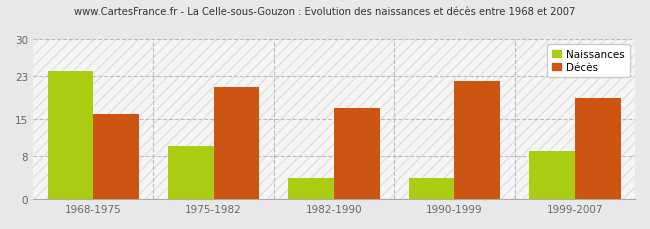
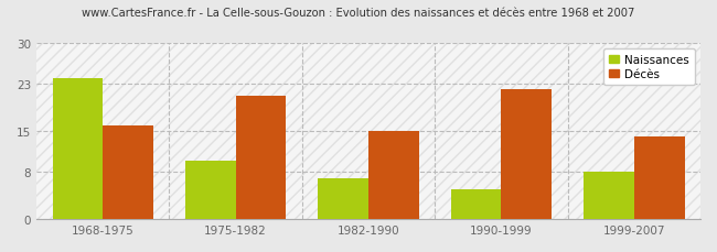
Naissances/1982-1990: 4 -> 7
Décès/1982-1990: 17 -> 15
Naissances/1990-1999: 4 -> 5
Naissances/1999-2007: 9 -> 8
Décès/1999-2007: 19 -> 14
